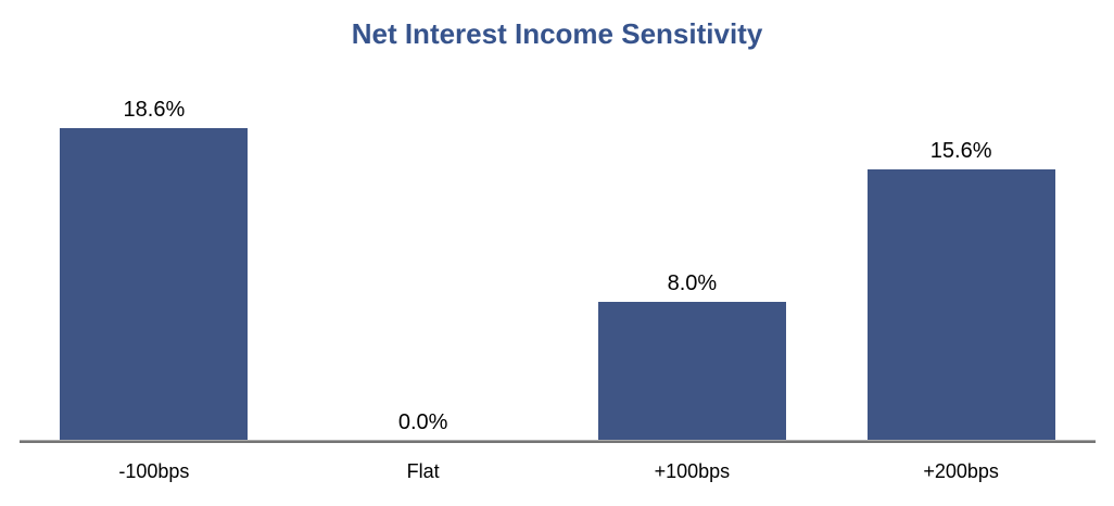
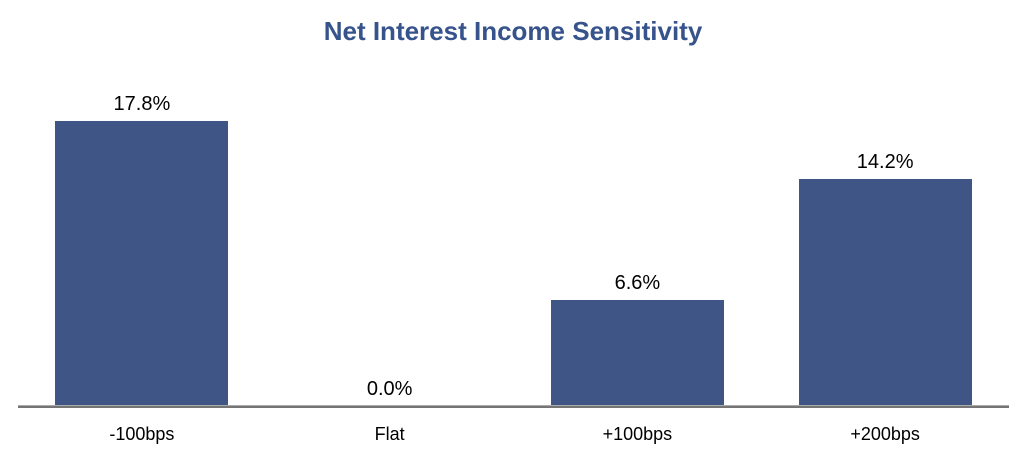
-100bps: 18.6% -> 17.8%
+100bps: 8.0% -> 6.6%
+200bps: 15.6% -> 14.2%
